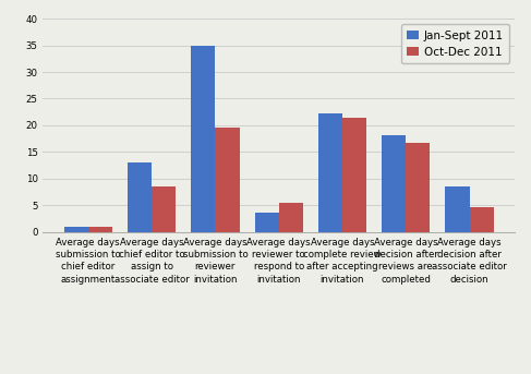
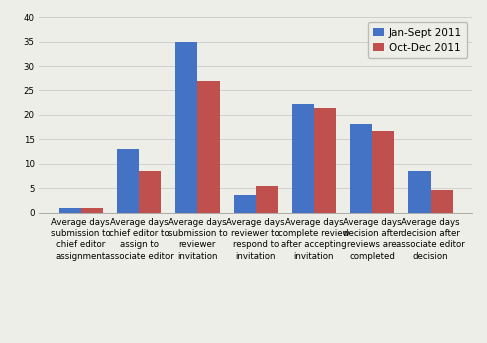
Oct-Dec 2011/Average days submission to reviewer invitation: 19.5 -> 27.0
